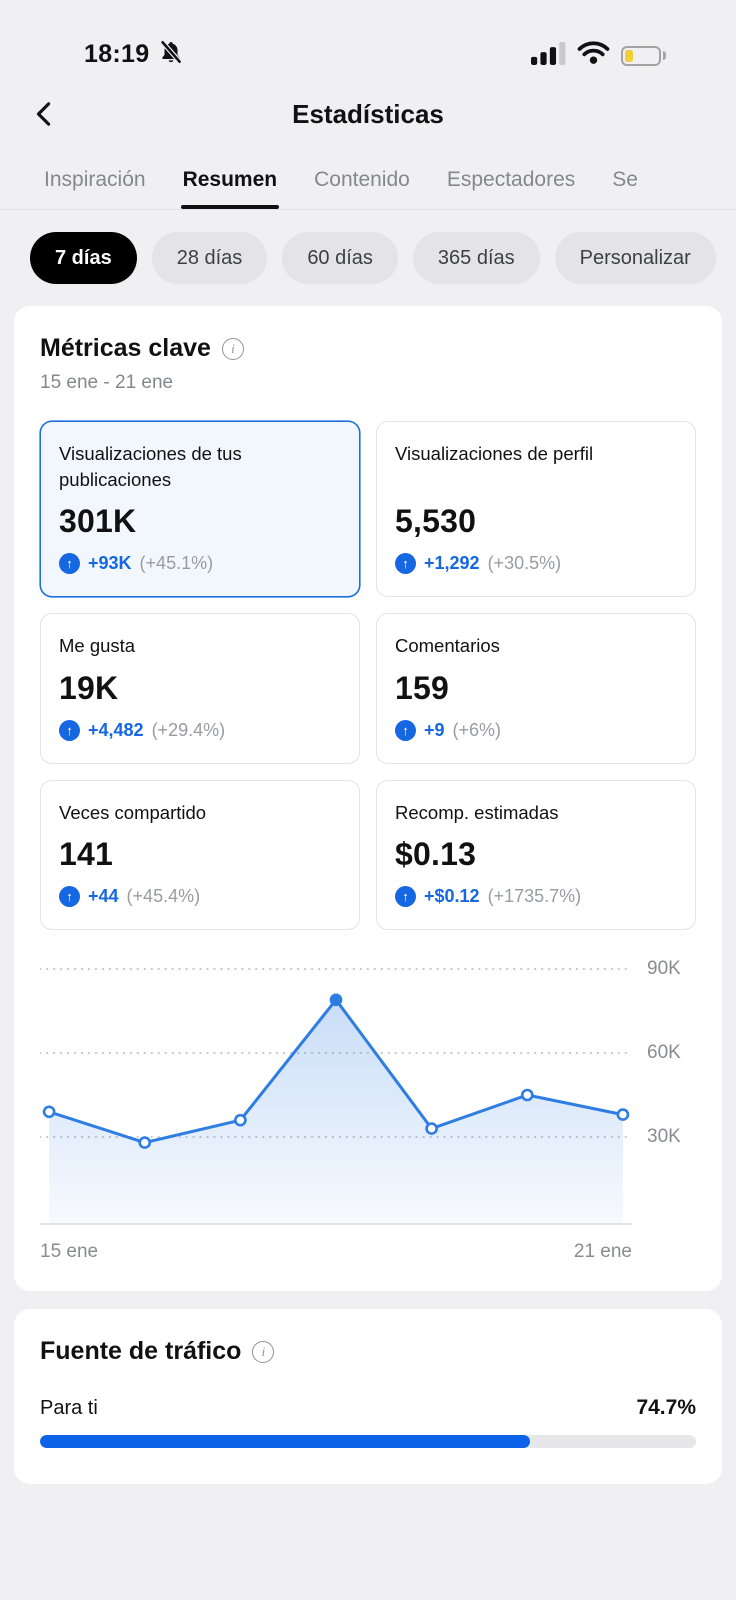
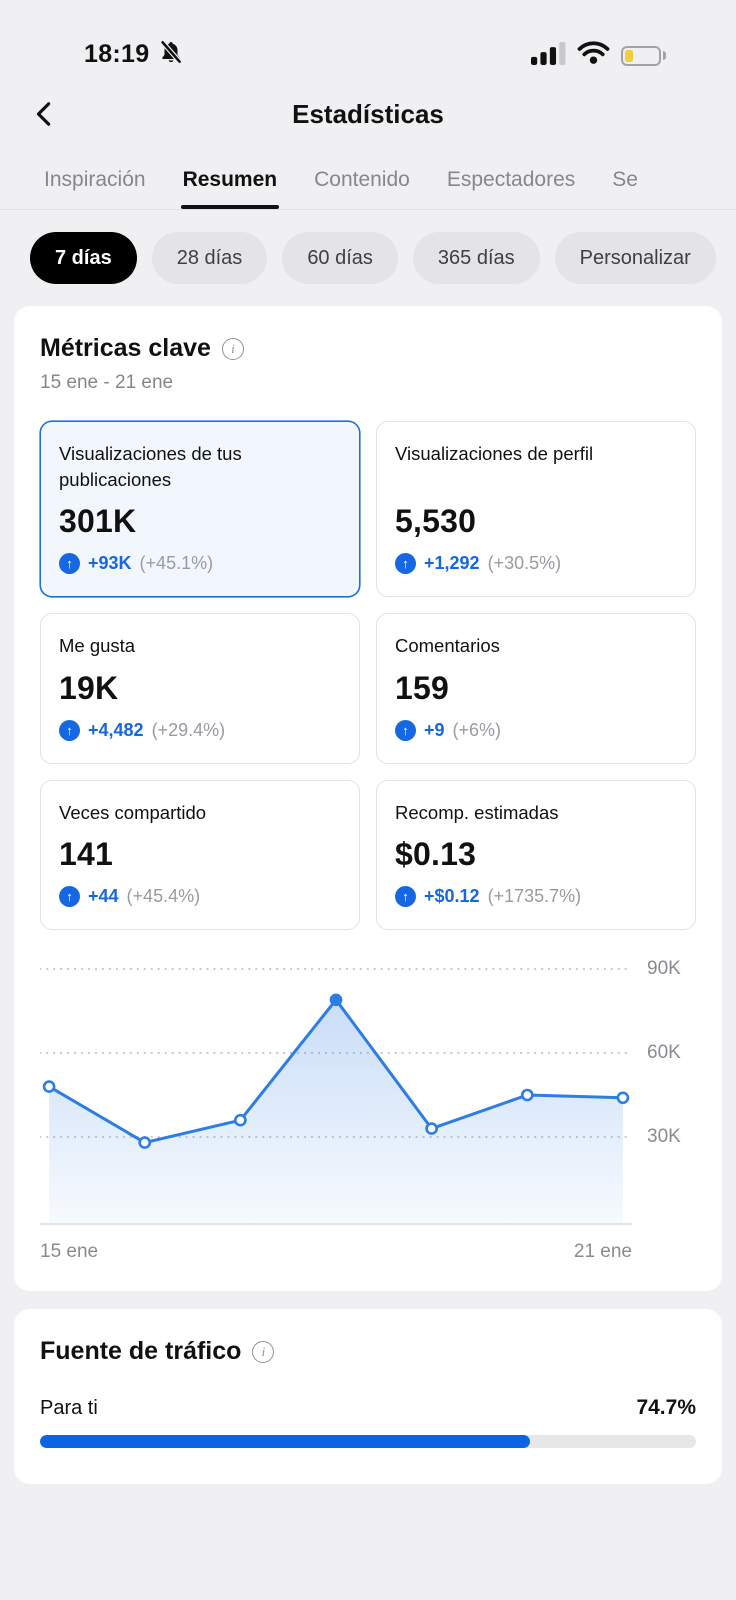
15 ene: 39K -> 48K
21 ene: 38K -> 44K
